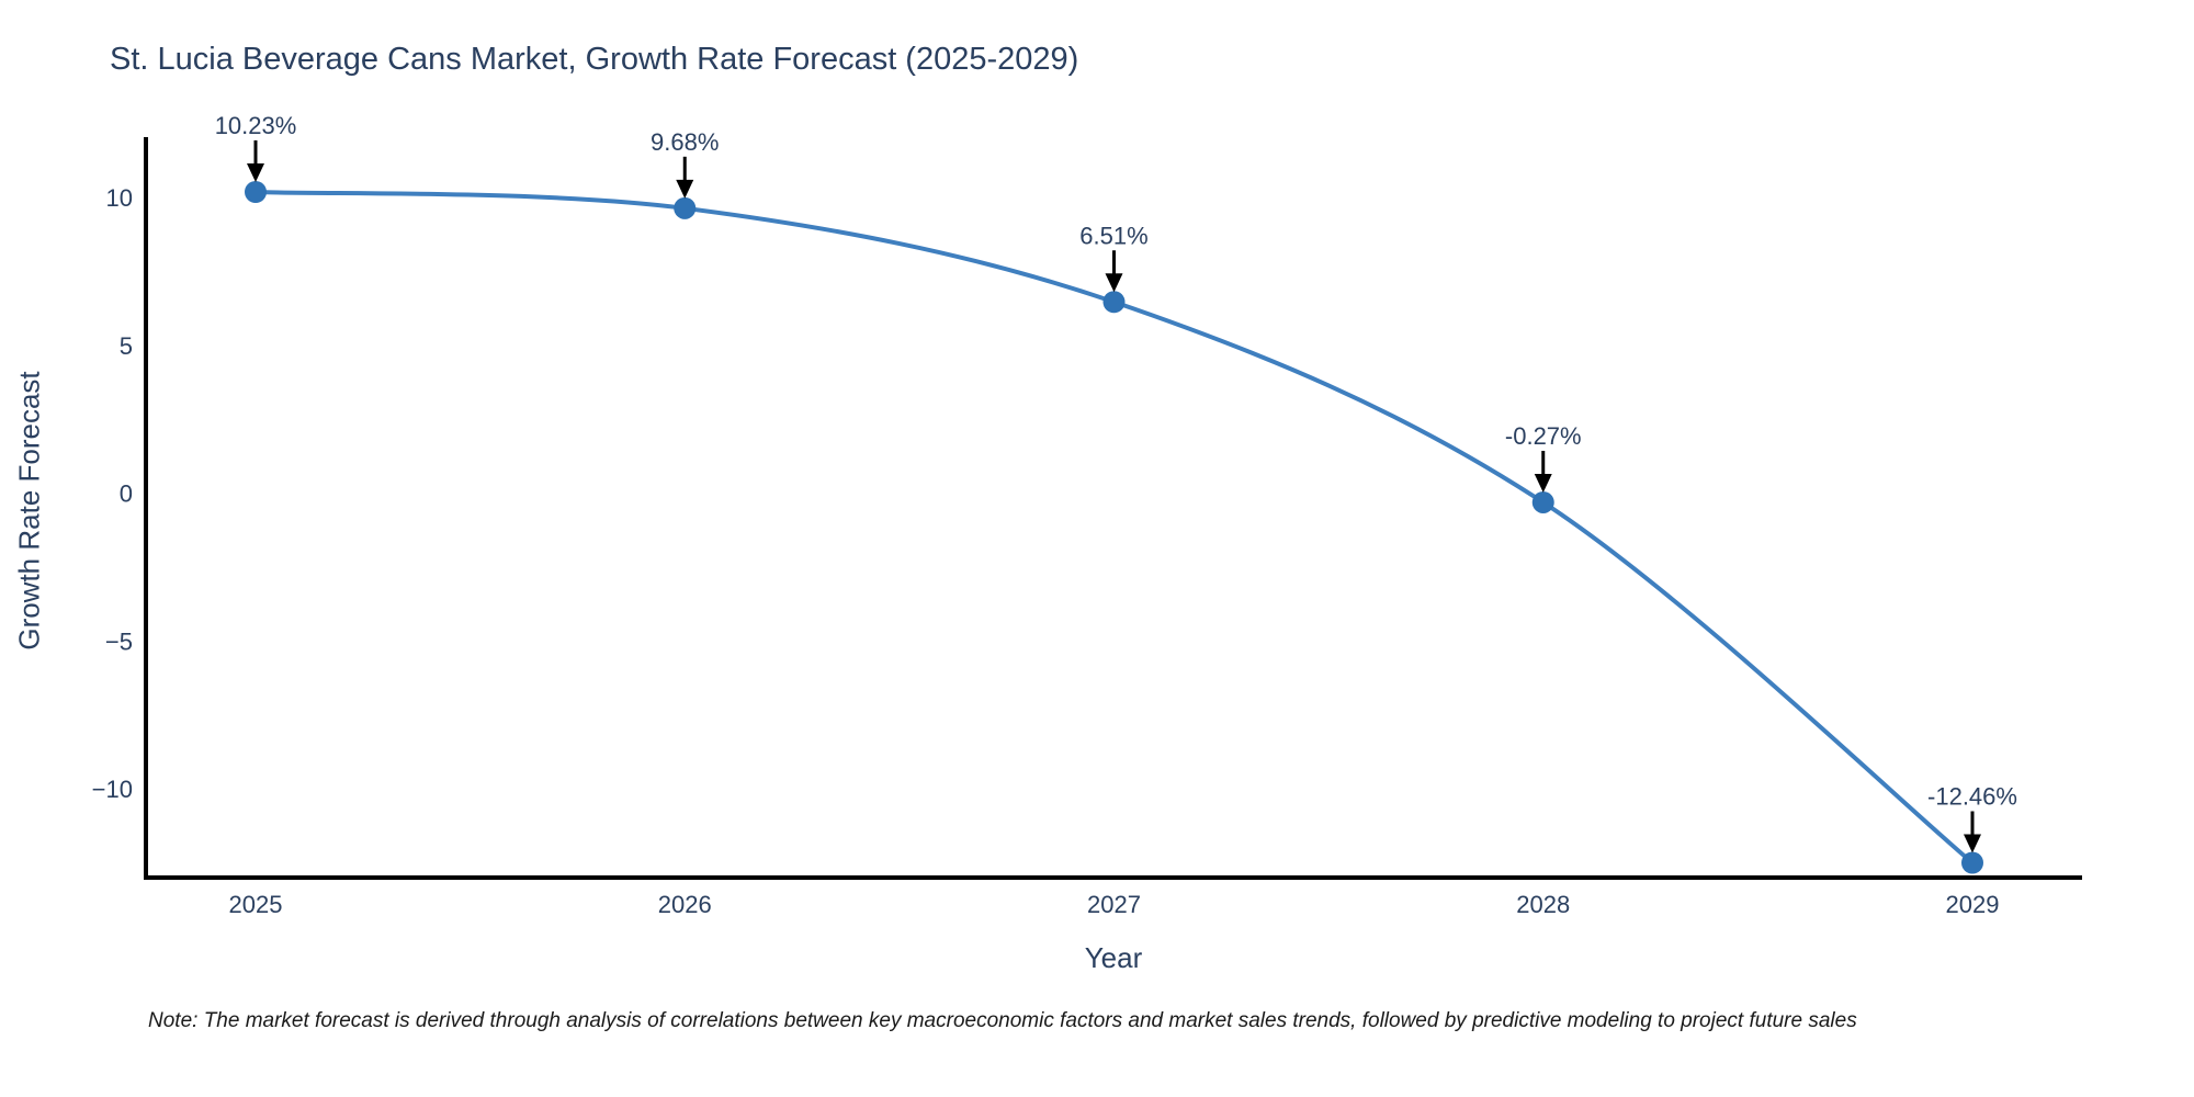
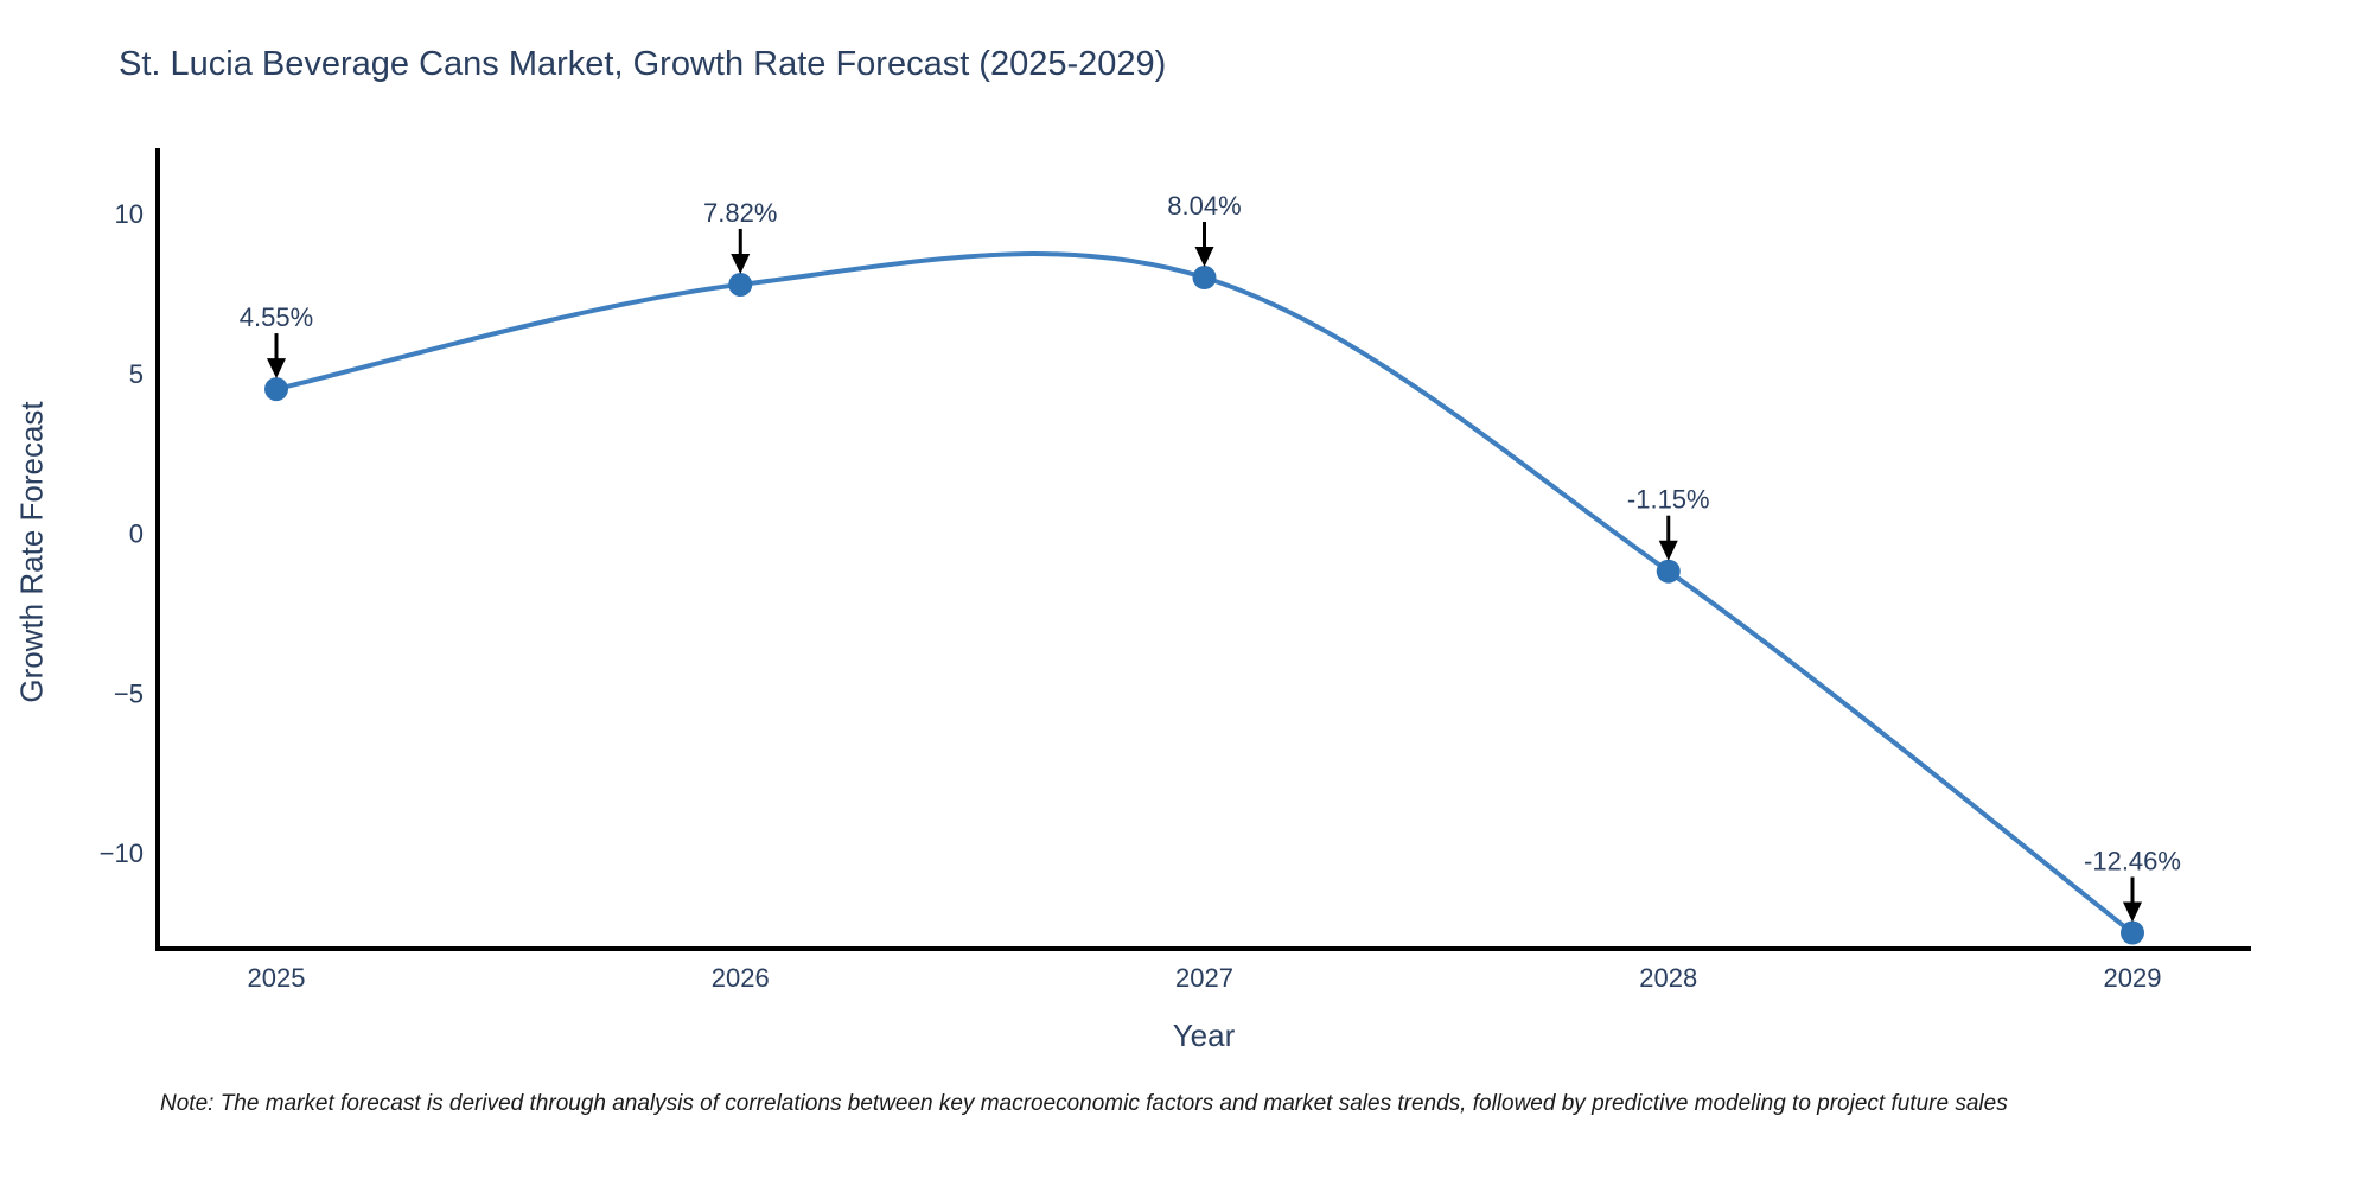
2025: 10.23% -> 4.55%
2026: 9.68% -> 7.82%
2027: 6.51% -> 8.04%
2028: -0.27% -> -1.15%
